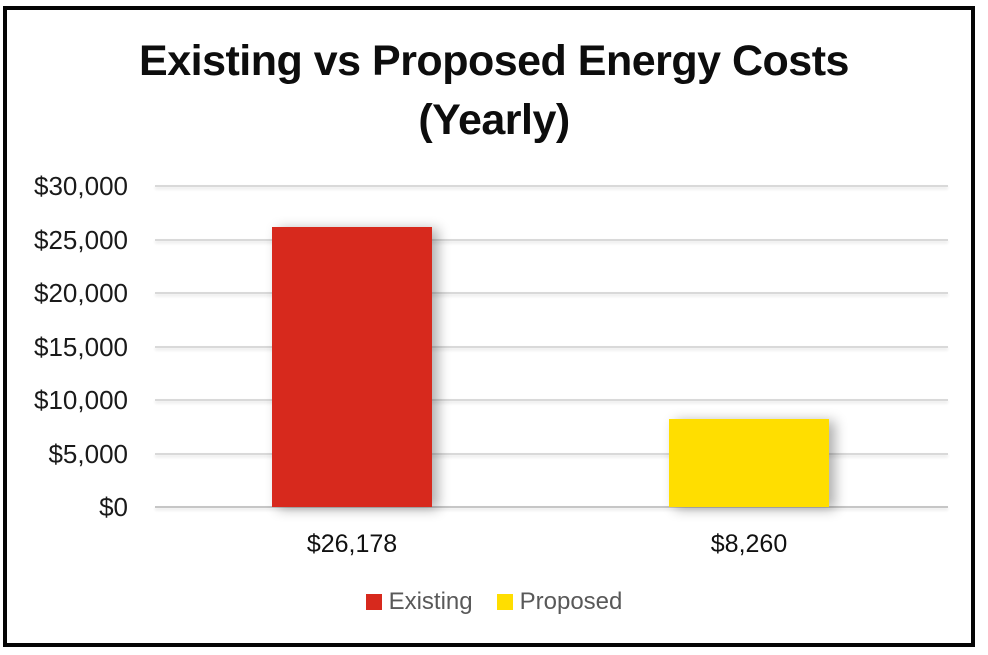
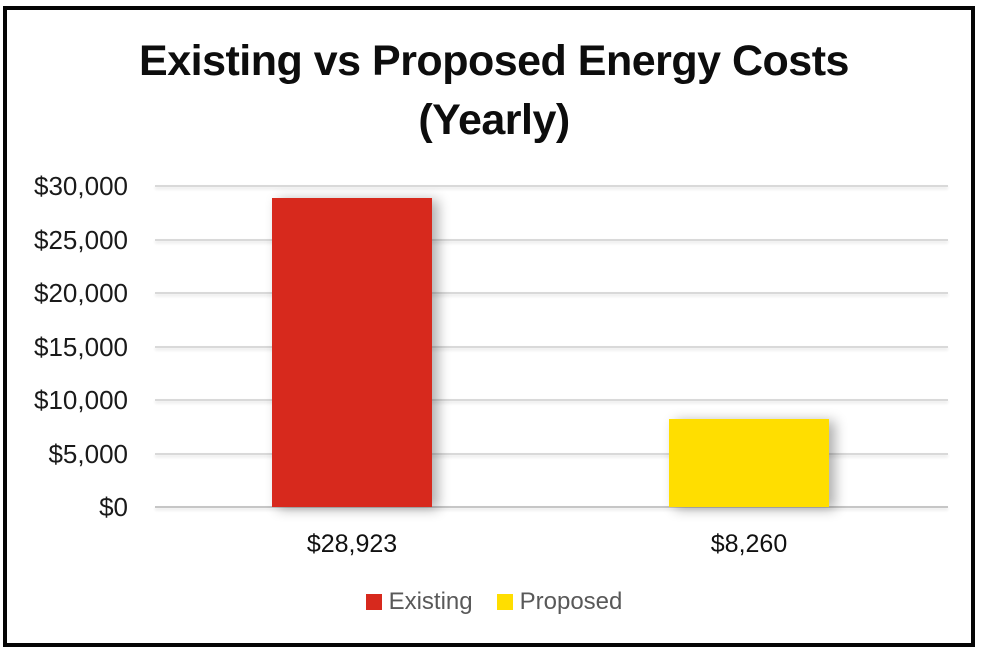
Existing: $26,178 -> $28,923
